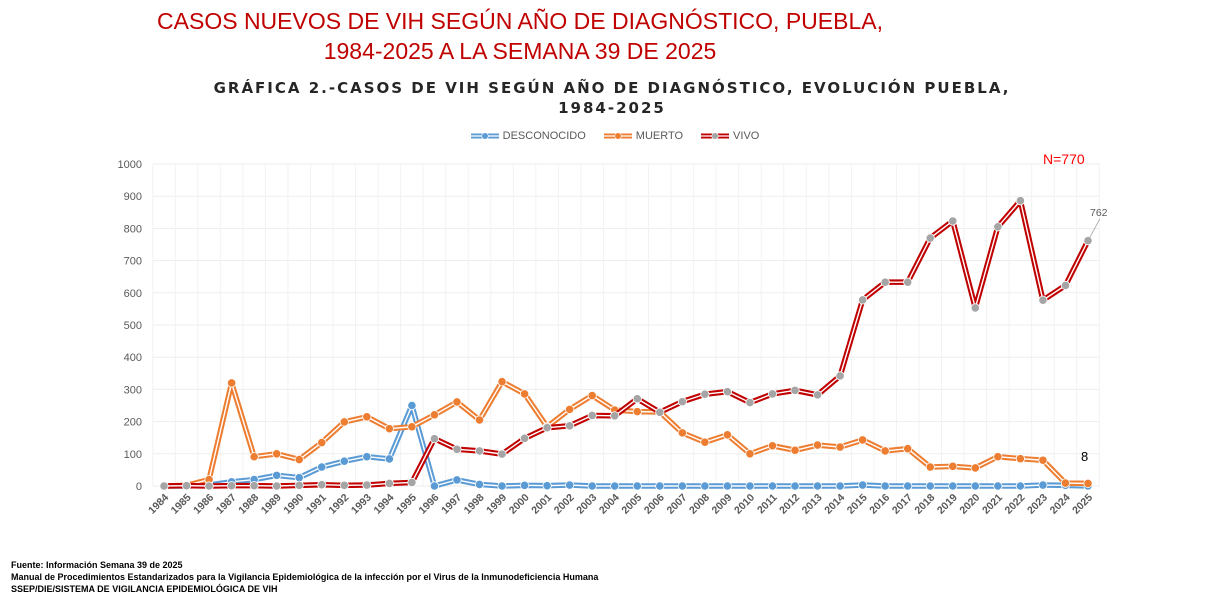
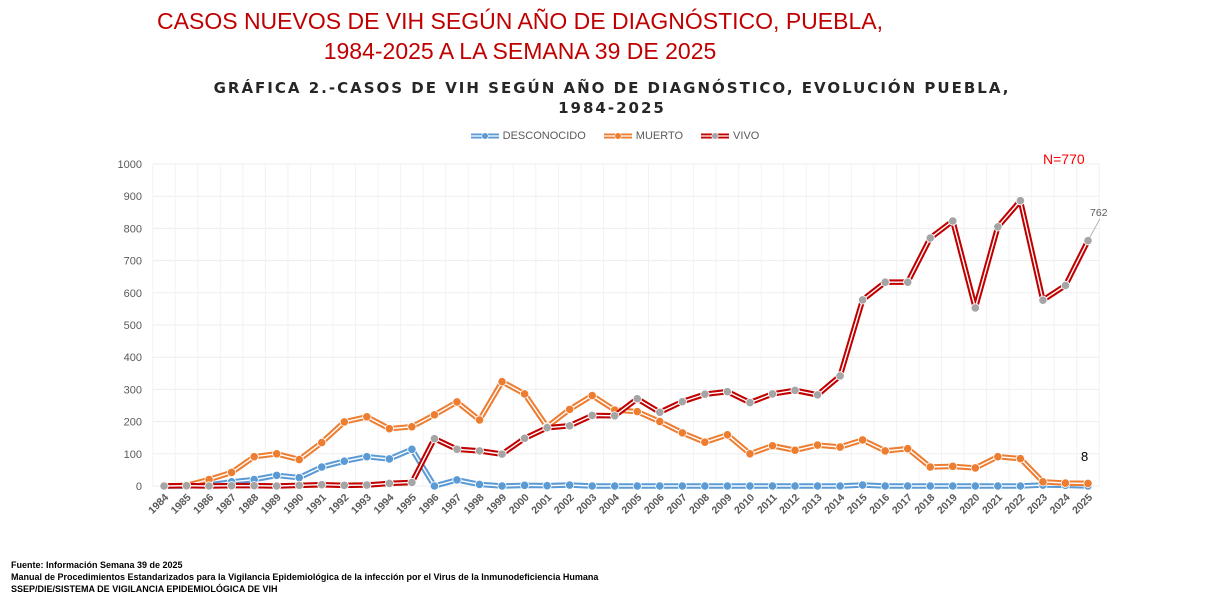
MUERTO/1987: 320 -> 40
DESCONOCIDO/1995: 250 -> 110
MUERTO/2006: 230 -> 200
MUERTO/2023: 80 -> 10
